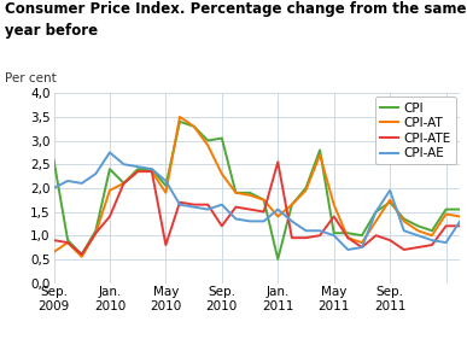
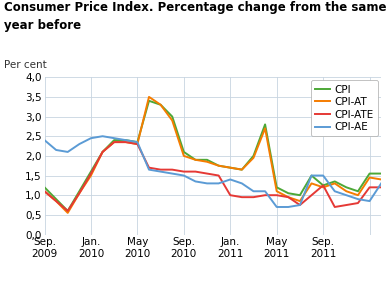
CPI/Sep. 2009: 2,60 -> 1,20
CPI-AT/Sep. 2009: 0,65 -> 1,10
CPI-ATE/Sep. 2009: 0,90 -> 1,10
CPI-AE/Sep. 2009: 2,00 -> 2,40
CPI/Jan. 2010: 2,40 -> 1,60
CPI-AT/Jan. 2010: 1,95 -> 1,50
CPI-ATE/Jan. 2010: 1,40 -> 1,55
CPI-AE/Jan. 2010: 2,75 -> 2,45
CPI/May 2010: 2,05 -> 2,35
CPI-AT/May 2010: 1,90 -> 2,30
CPI-ATE/May 2010: 0,80 -> 2,30
CPI-AE/May 2010: 2,15 -> 2,35
CPI/Sep. 2010: 3,05 -> 2,10
CPI-AT/Sep. 2010: 2,30 -> 2,00
CPI-ATE/Sep. 2010: 1,20 -> 1,60
CPI-AE/Sep. 2010: 1,65 -> 1,50
CPI/Jan. 2011: 0,50 -> 1,70
CPI-AT/Jan. 2011: 1,40 -> 1,70
CPI-ATE/Jan. 2011: 2,55 -> 1,00
CPI-AE/Jan. 2011: 1,55 -> 1,40
CPI/May 2011: 1,05 -> 1,20
CPI-AT/May 2011: 1,65 -> 1,10
CPI-ATE/May 2011: 1,40 -> 1,00
CPI-AE/May 2011: 1,00 -> 0,70
CPI/Sep. 2011: 1,70 -> 1,25
CPI-AT/Sep. 2011: 1,75 -> 1,20
CPI-ATE/Sep. 2011: 0,90 -> 1,25
CPI-AE/Sep. 2011: 1,95 -> 1,50
